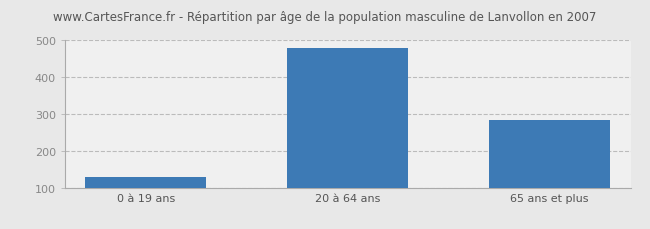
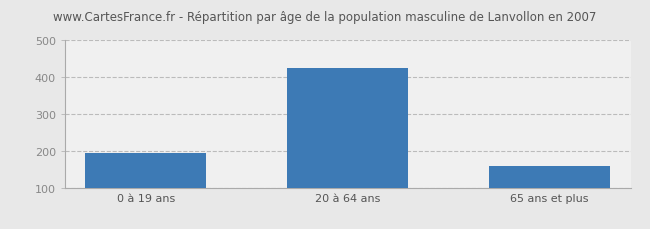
0 à 19 ans: 130 -> 193
20 à 64 ans: 480 -> 424
65 ans et plus: 285 -> 160
